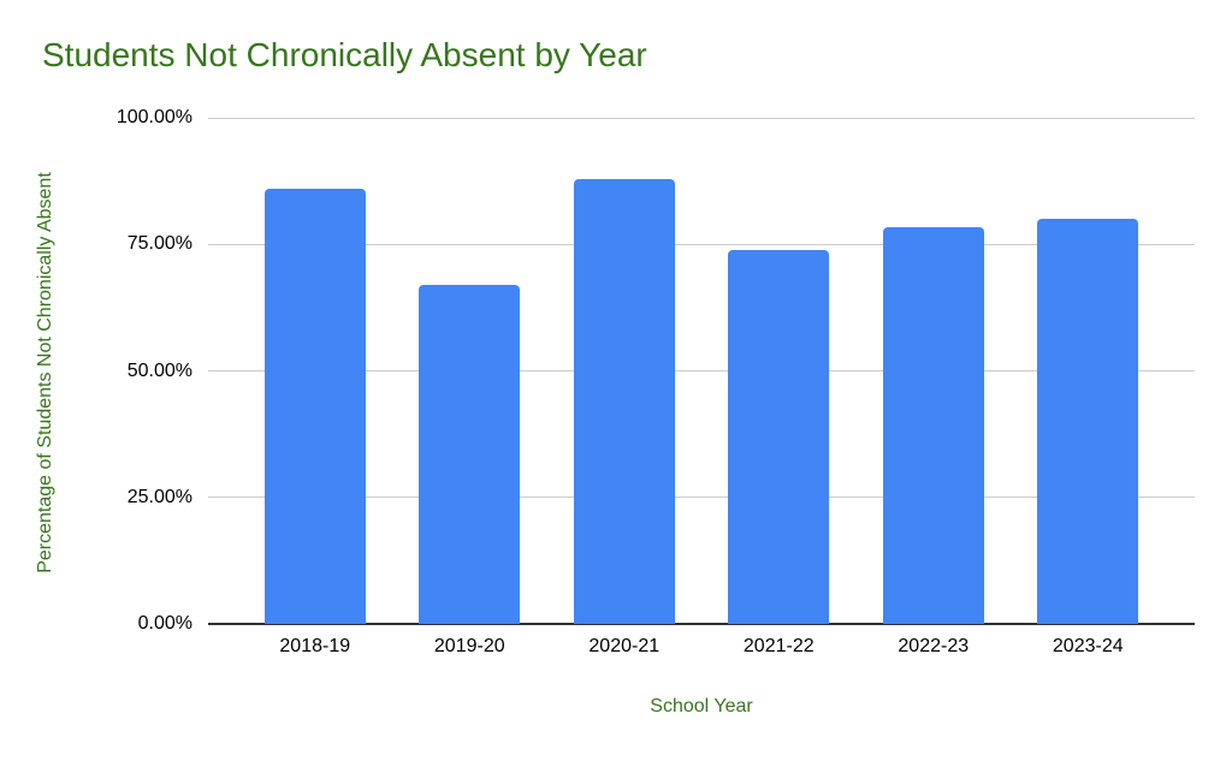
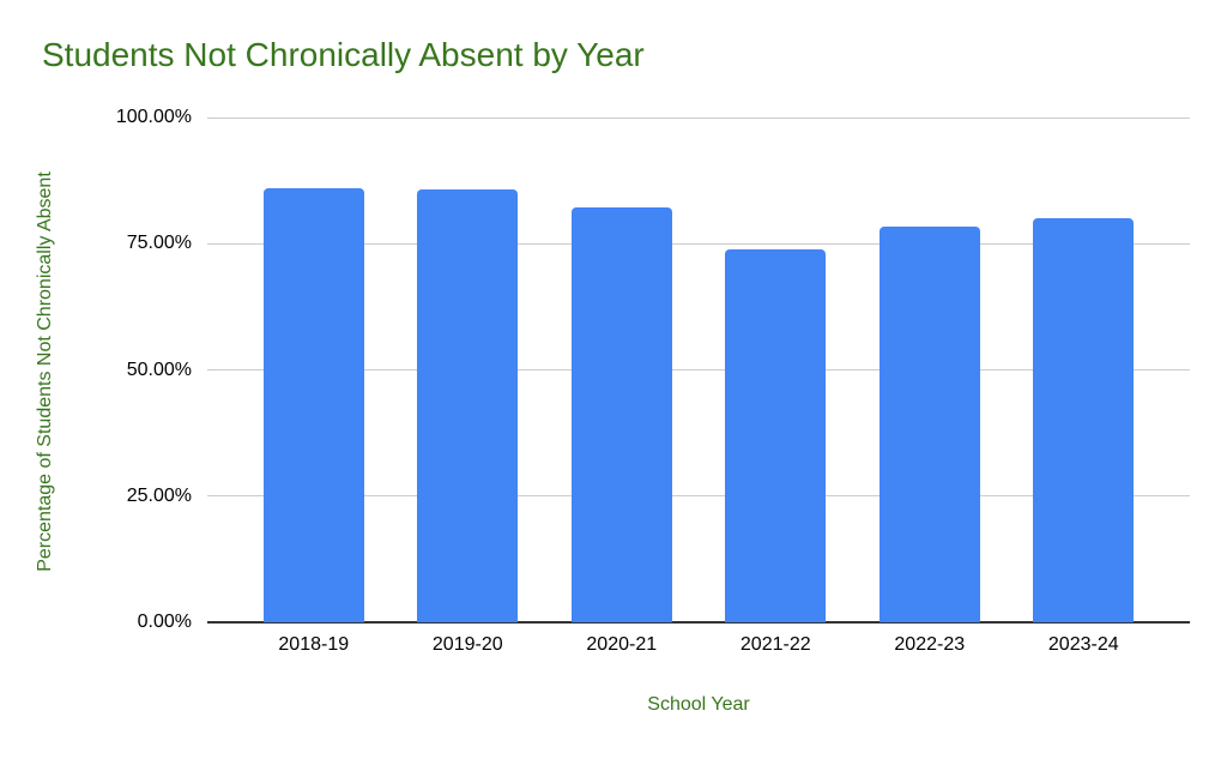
2019-20: 67% -> 86%
2020-21: 88% -> 82%
